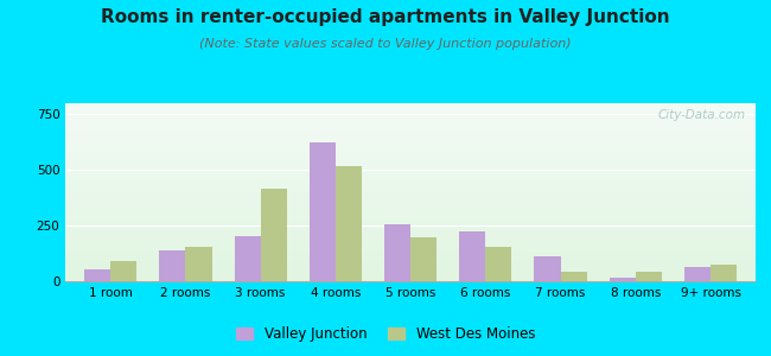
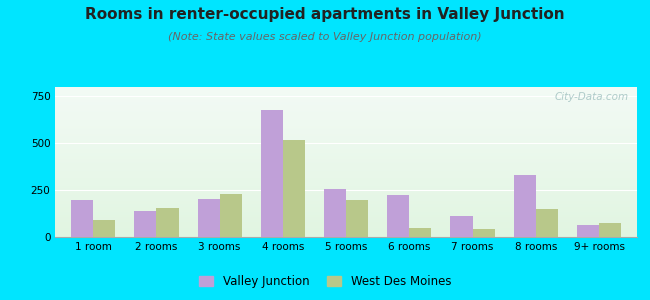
Valley Junction/1 room: 60 -> 200
West Des Moines/3 rooms: 420 -> 230
Valley Junction/4 rooms: 620 -> 680
West Des Moines/6 rooms: 160 -> 50
Valley Junction/8 rooms: 20 -> 330
West Des Moines/8 rooms: 40 -> 150
